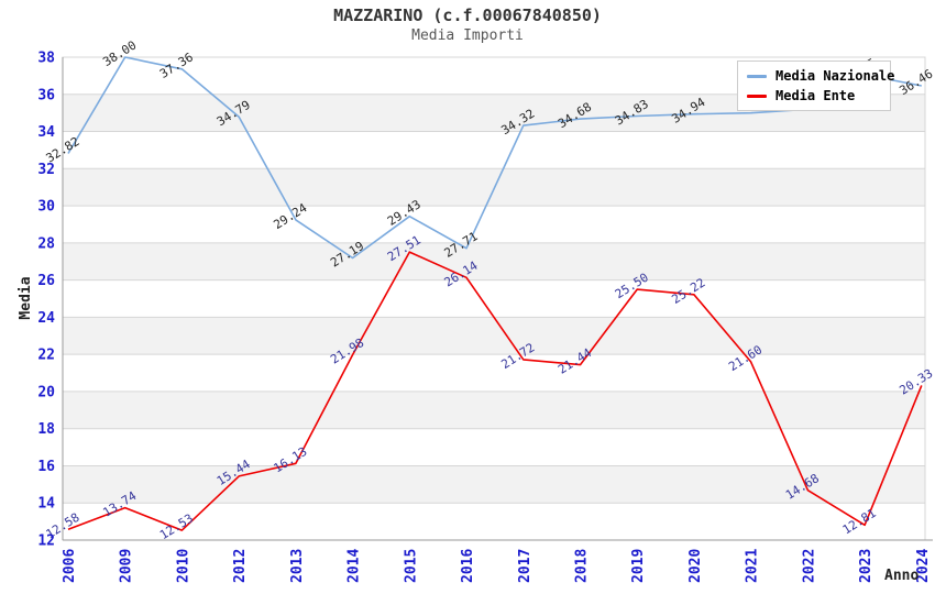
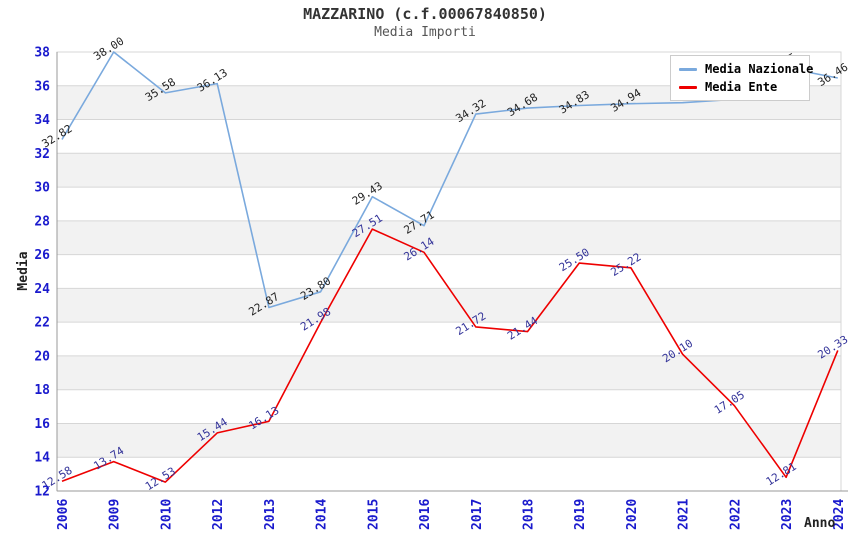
Media Nazionale/2010: 37.36 -> 35.58
Media Nazionale/2012: 34.79 -> 36.13
Media Nazionale/2013: 29.24 -> 22.87
Media Nazionale/2014: 27.19 -> 23.80
Media Ente/2021: 21.60 -> 20.10
Media Ente/2022: 14.68 -> 17.05
